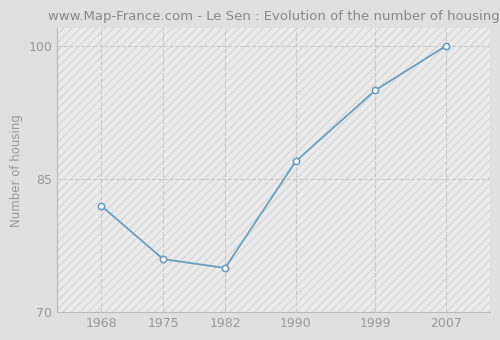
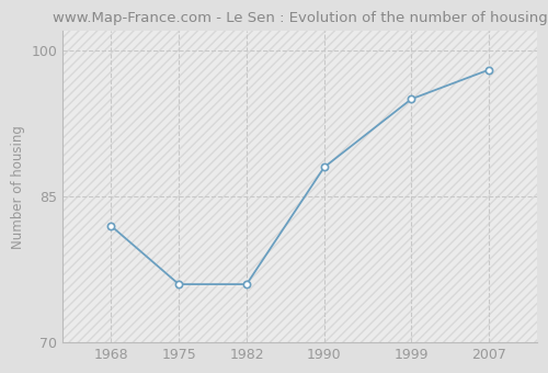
1982: 75 -> 76
1990: 87 -> 88
2007: 100 -> 98
